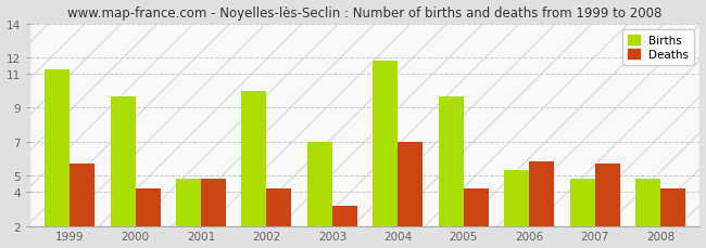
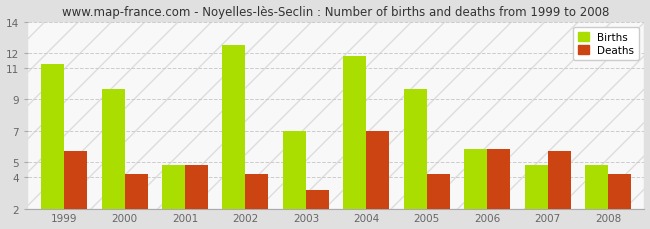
Births/2002: 10.0 -> 12.5
Births/2006: 5.3 -> 5.8
